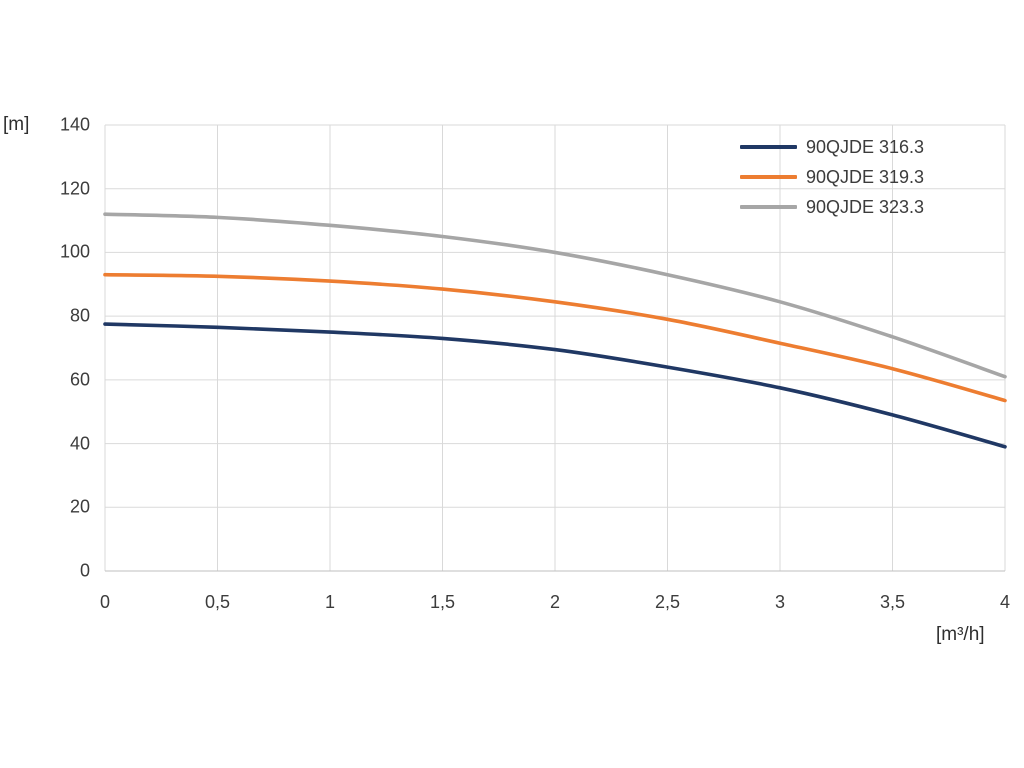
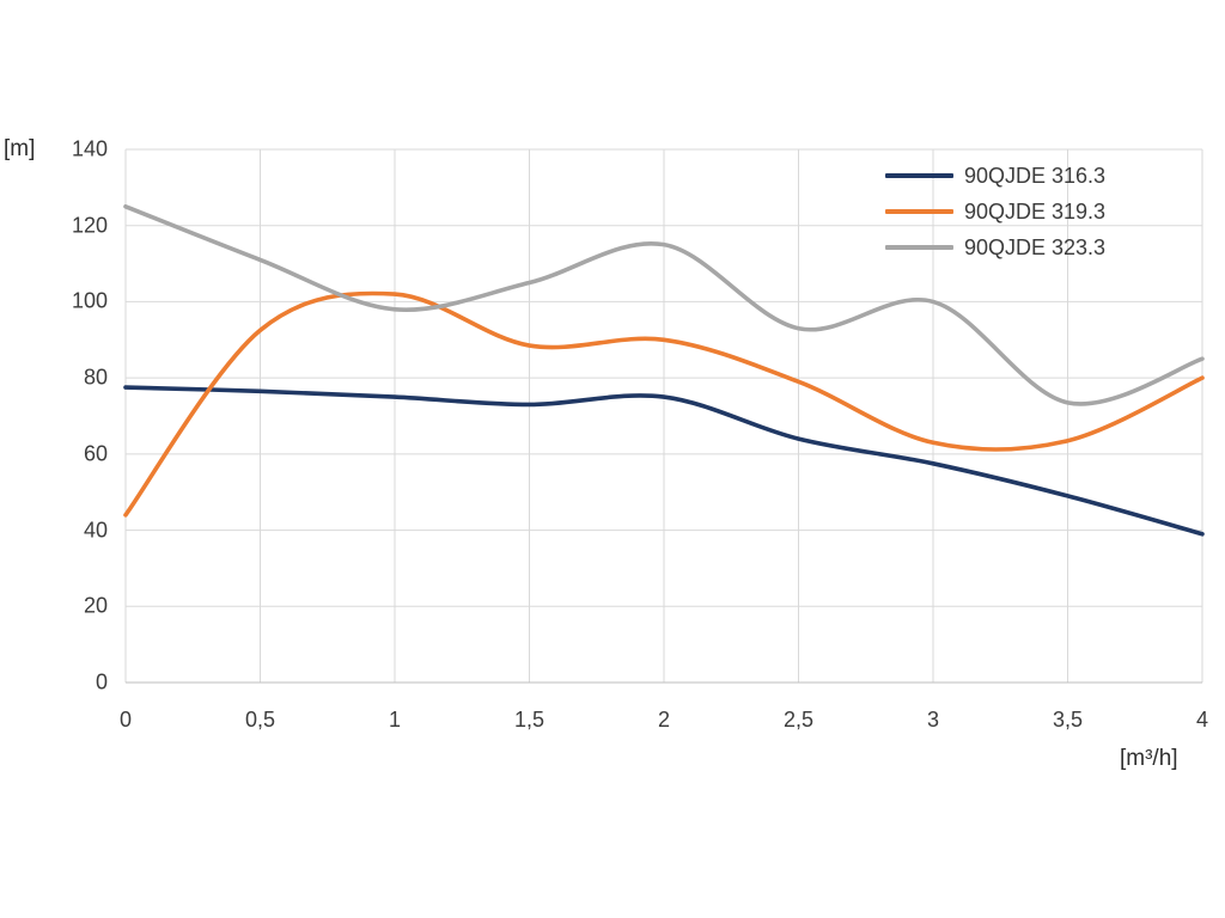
90QJDE 319.3/0: 93 -> 44
90QJDE 323.3/0: 112 -> 125
90QJDE 319.3/1: 91 -> 102
90QJDE 323.3/1: 108 -> 98
90QJDE 316.3/2: 70 -> 75
90QJDE 319.3/2: 84 -> 90
90QJDE 323.3/2: 100 -> 115
90QJDE 319.3/3: 72 -> 63
90QJDE 323.3/3: 84 -> 100
90QJDE 319.3/4: 54 -> 80
90QJDE 323.3/4: 61 -> 85
